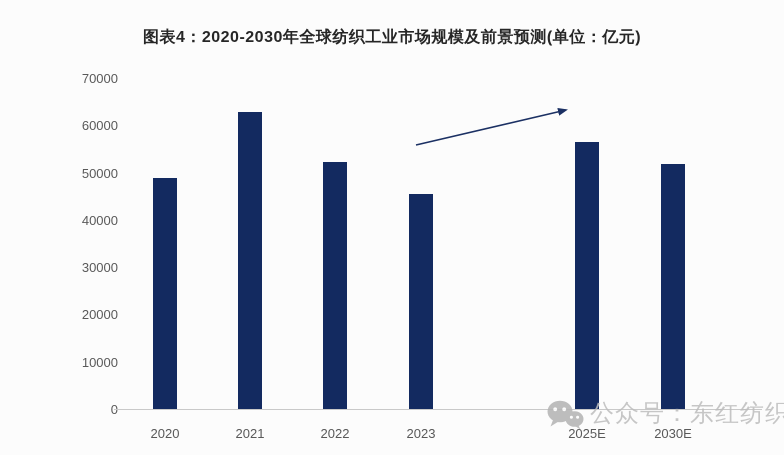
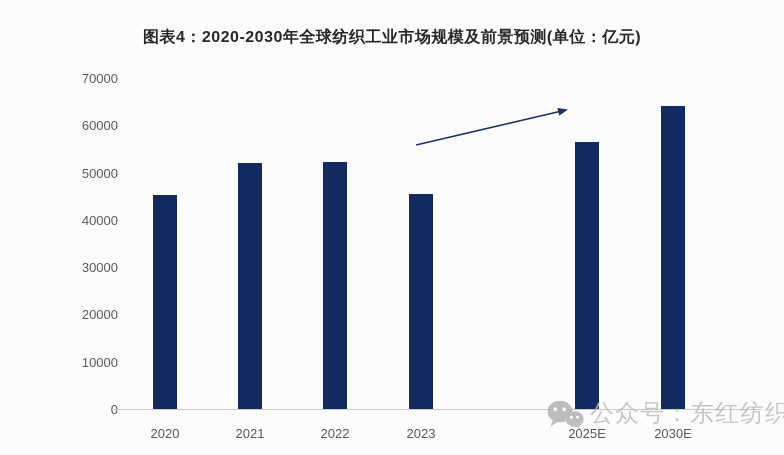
2020: 49000 -> 46000
2021: 63000 -> 52000
2030E: 52000 -> 64000
